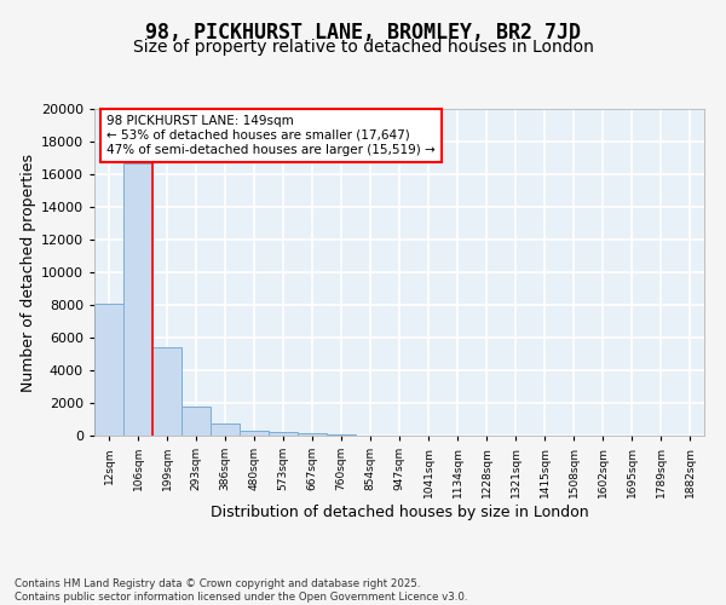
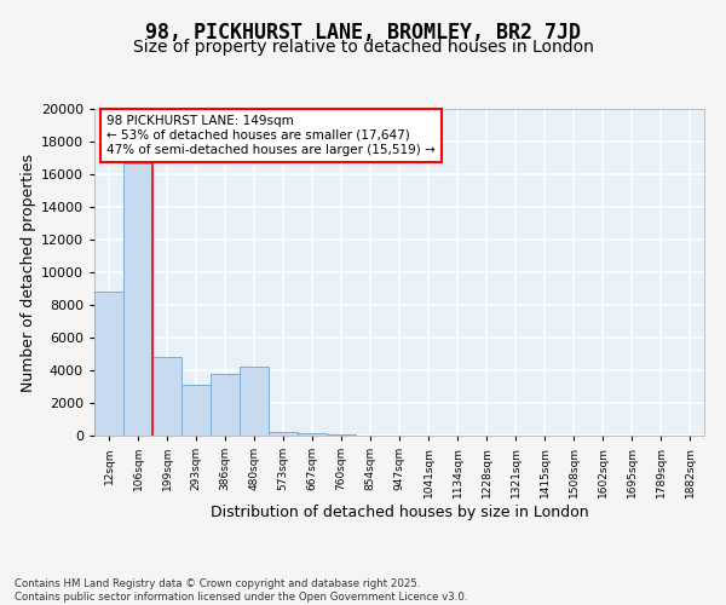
12sqm: 8100 -> 8800
199sqm: 5400 -> 4800
293sqm: 1800 -> 3100
386sqm: 800 -> 3800
480sqm: 300 -> 4200
